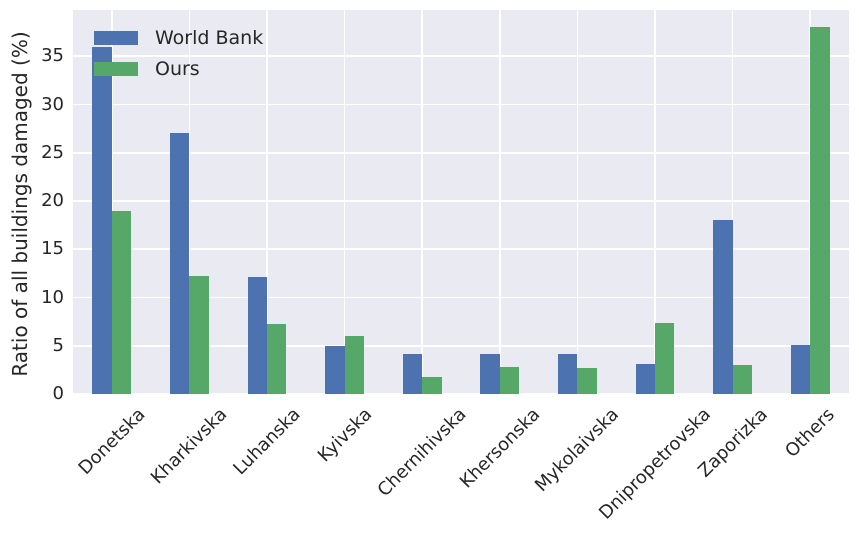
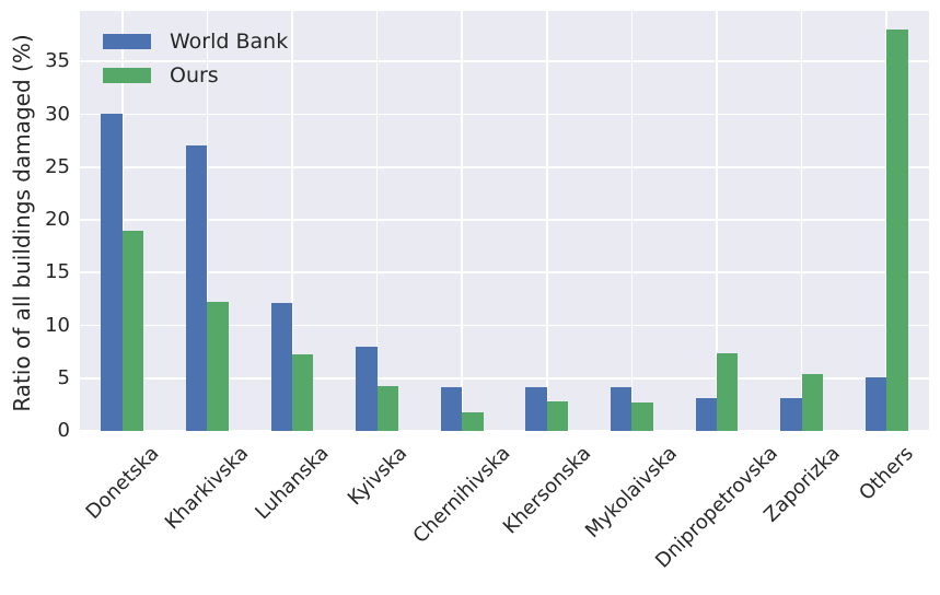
World Bank/Donetska: 36 -> 30
World Bank/Kyivska: 5 -> 8
Ours/Kyivska: 6 -> 4
World Bank/Zaporizka: 18 -> 3
Ours/Zaporizka: 3 -> 5
